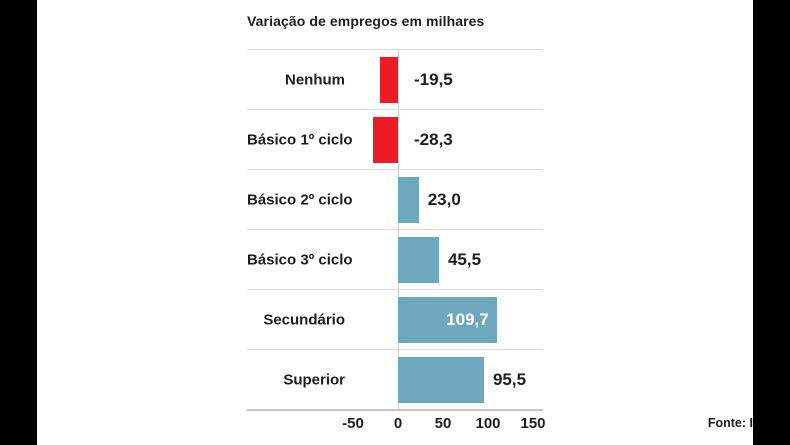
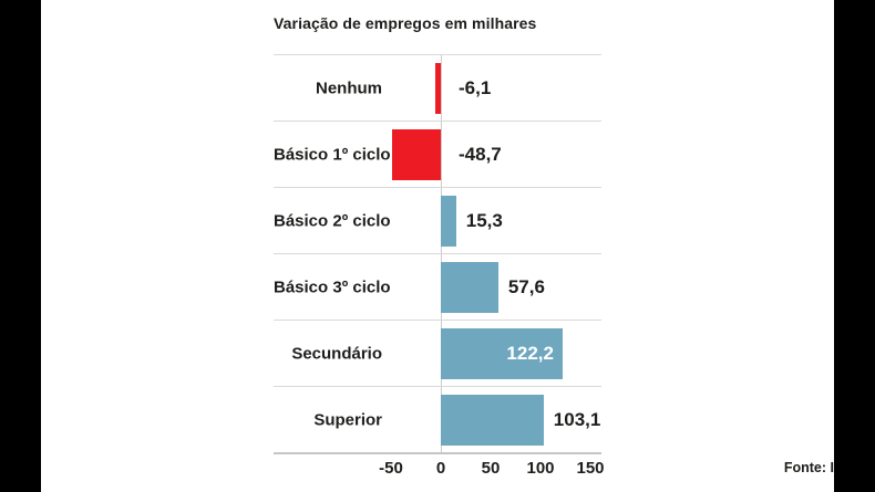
Nenhum: -19,5 -> -6,1
Básico 1º ciclo: -28,3 -> -48,7
Básico 2º ciclo: 23,0 -> 15,3
Básico 3º ciclo: 45,5 -> 57,6
Secundário: 109,7 -> 122,2
Superior: 95,5 -> 103,1
